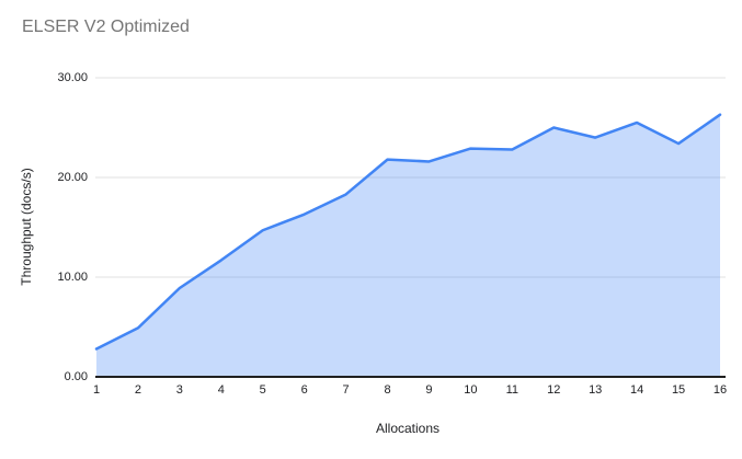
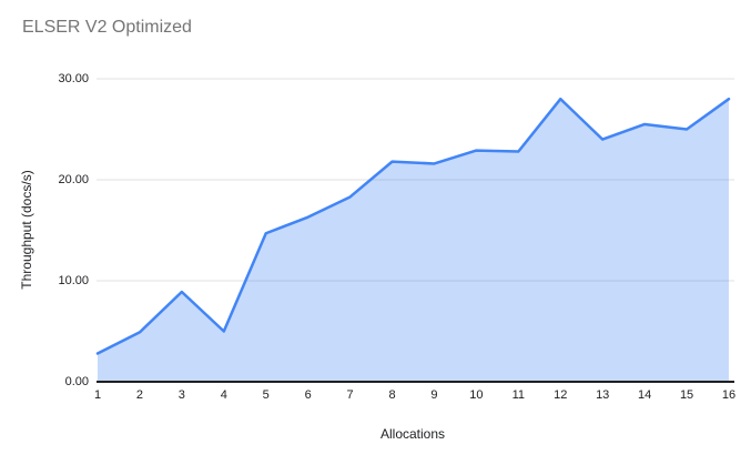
4: 12 -> 5
12: 25 -> 28
15: 23 -> 25
16: 26 -> 28
